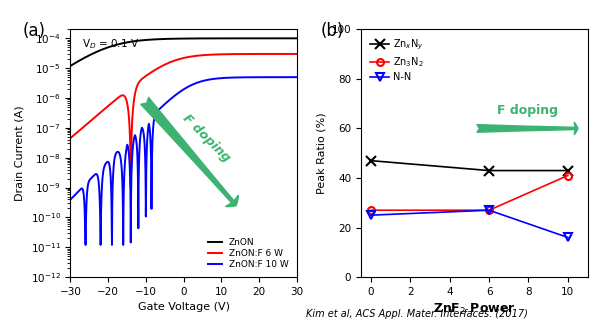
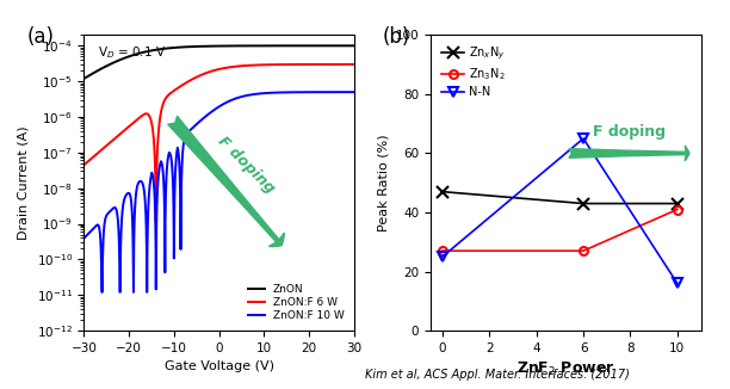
N-N/6: 27 -> 65
